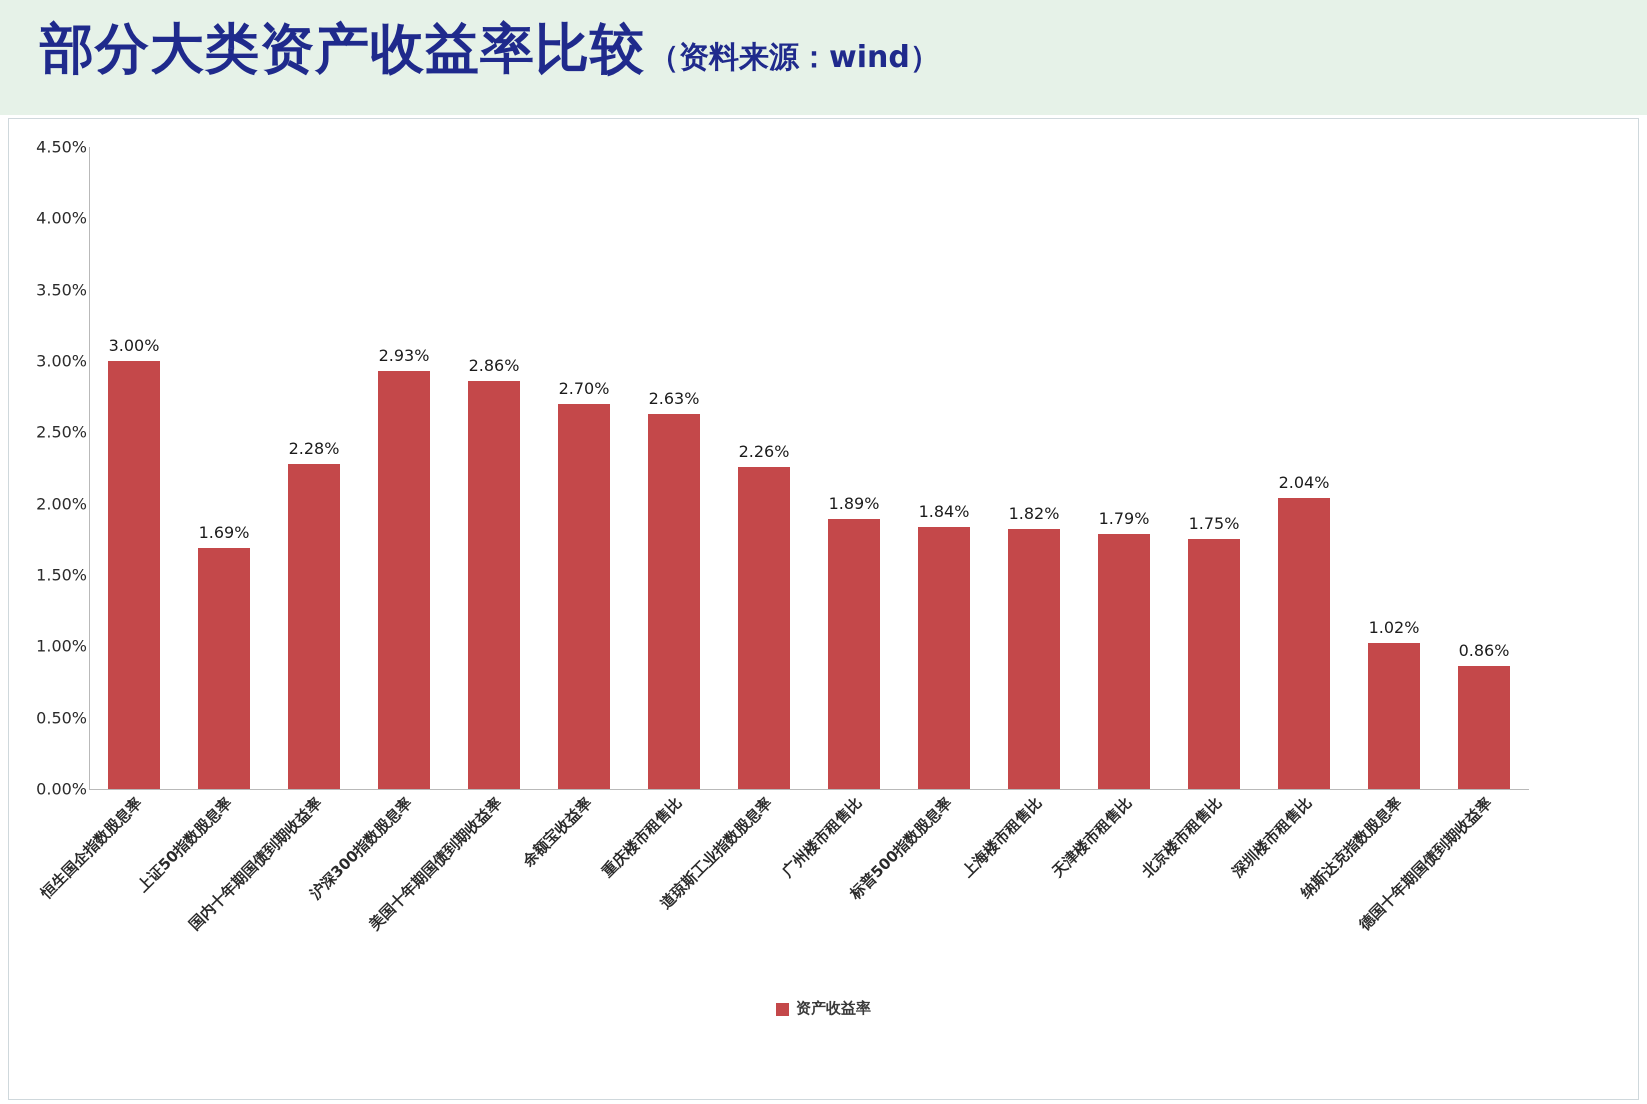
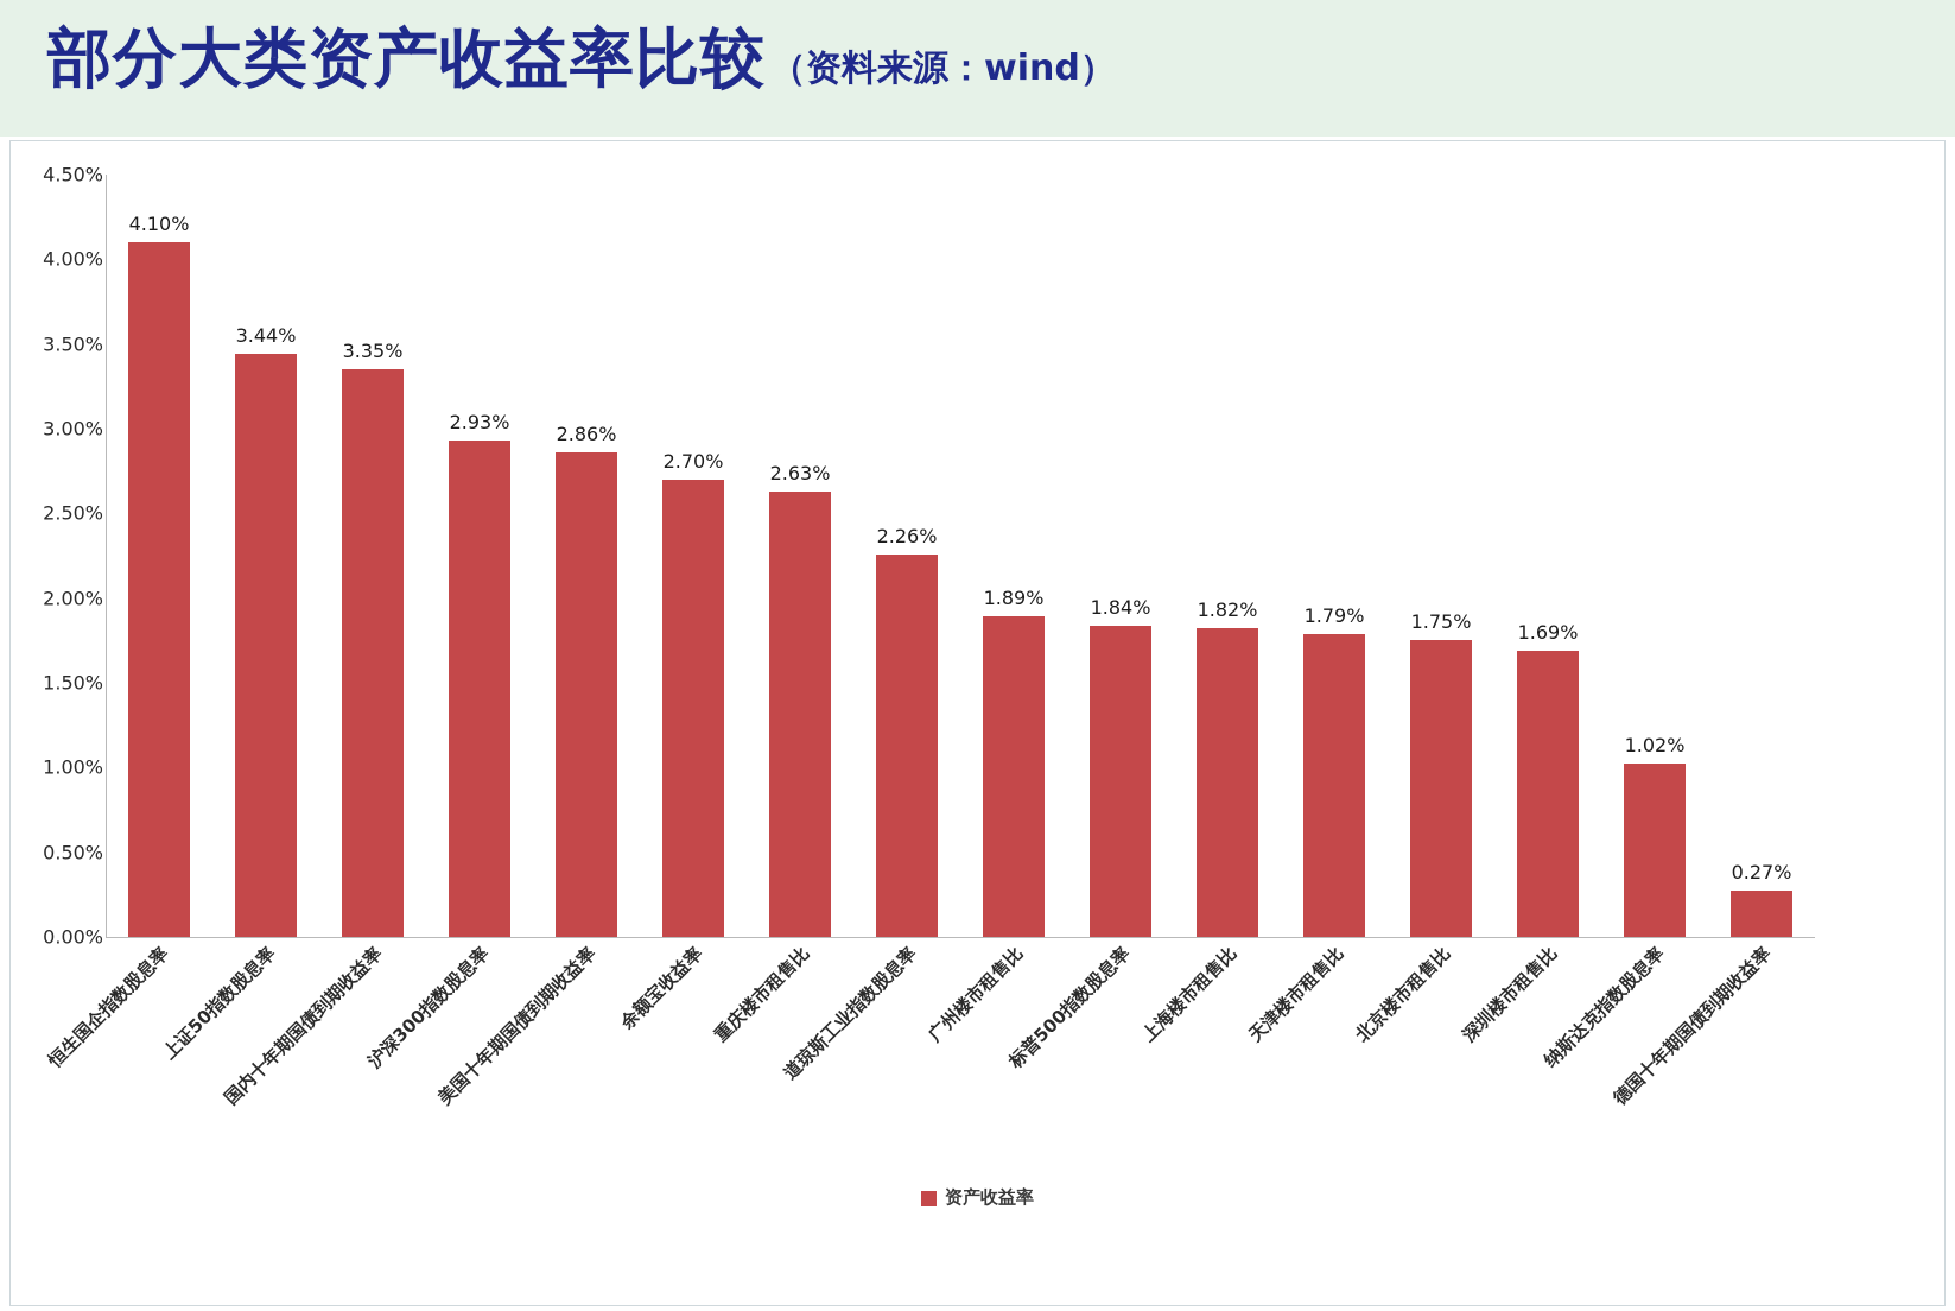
恒生国企指数股息率: 3.00% -> 4.10%
上证50指数股息率: 1.69% -> 3.44%
国内十年期国债到期收益率: 2.28% -> 3.35%
深圳楼市租售比: 2.04% -> 1.69%
德国十年期国债到期收益率: 0.86% -> 0.27%
